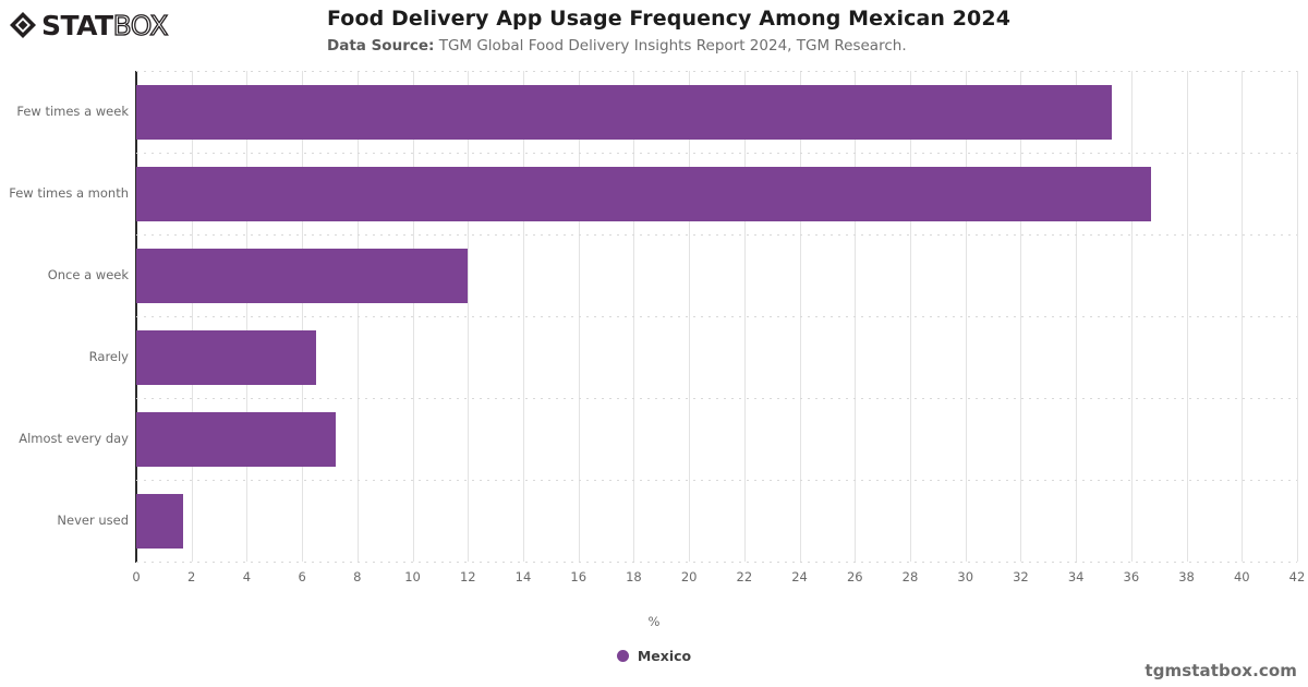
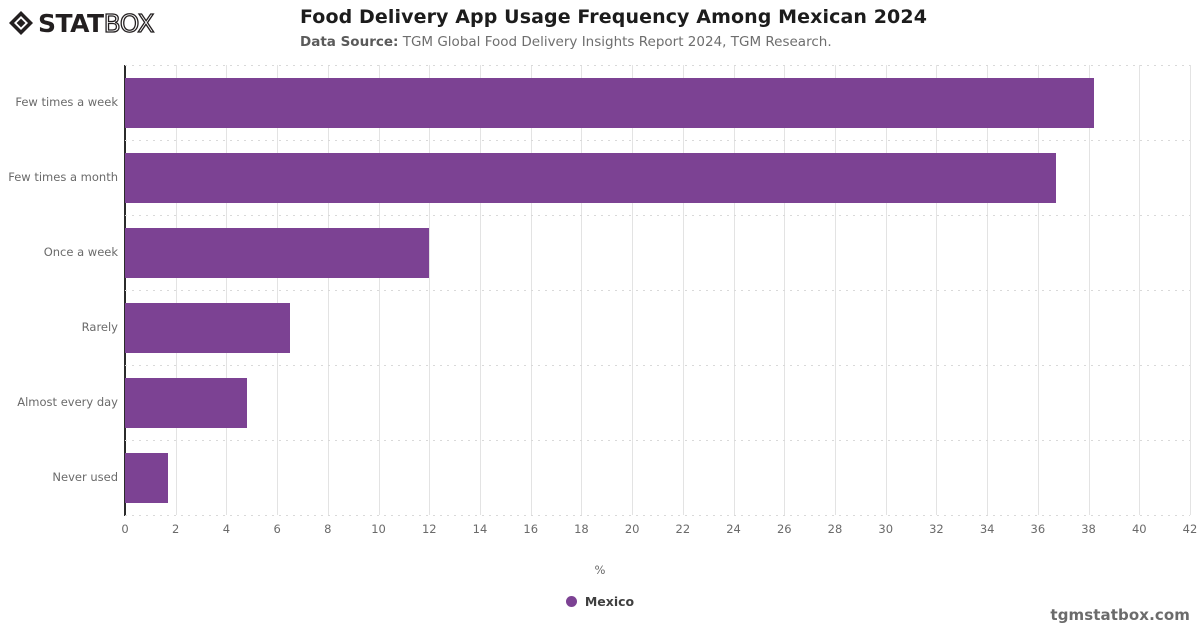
Few times a week: 35.3 -> 38.2
Almost every day: 7.2 -> 4.8
